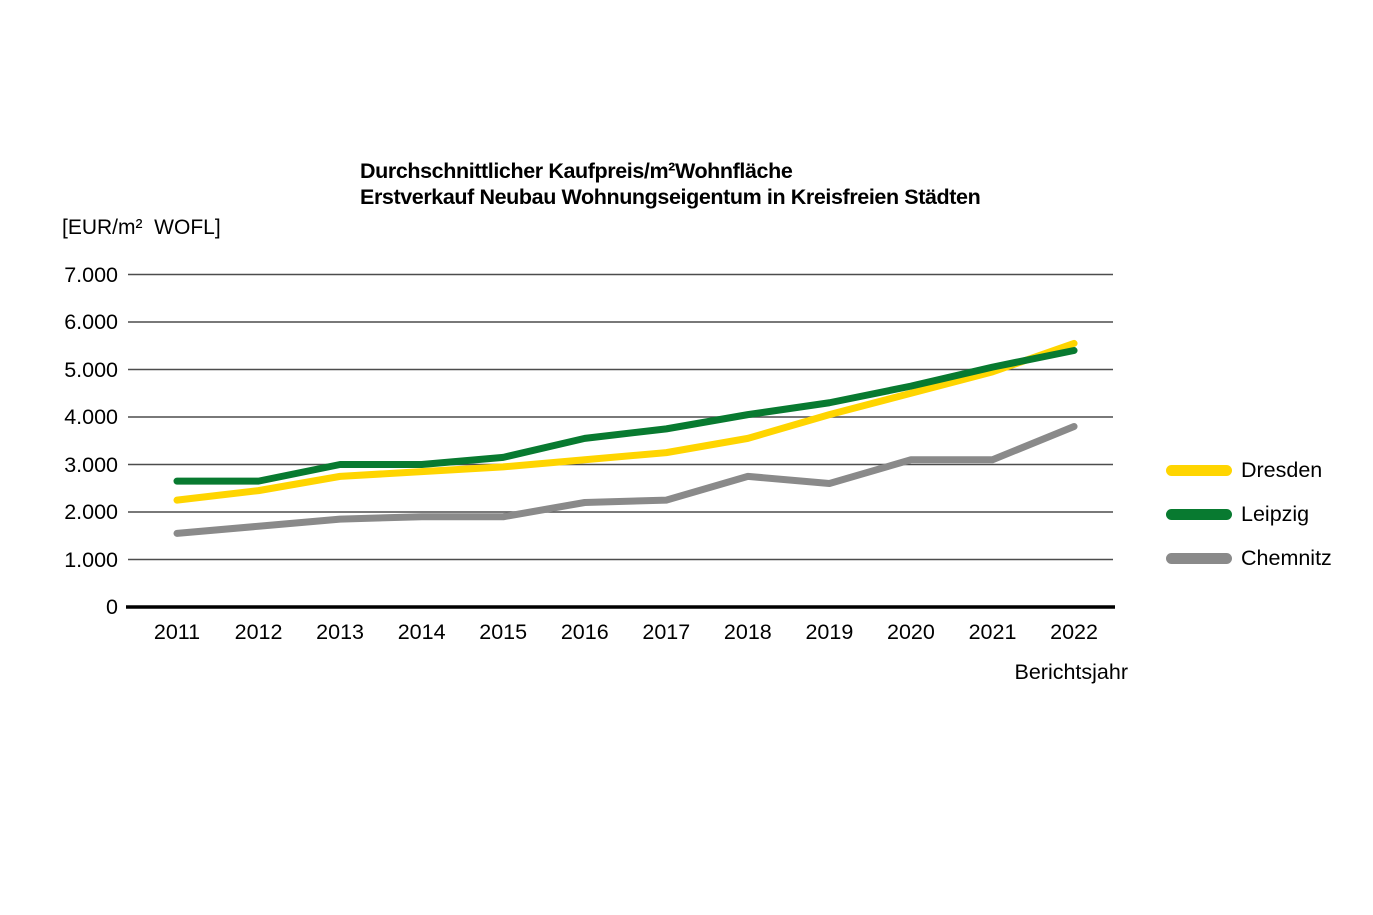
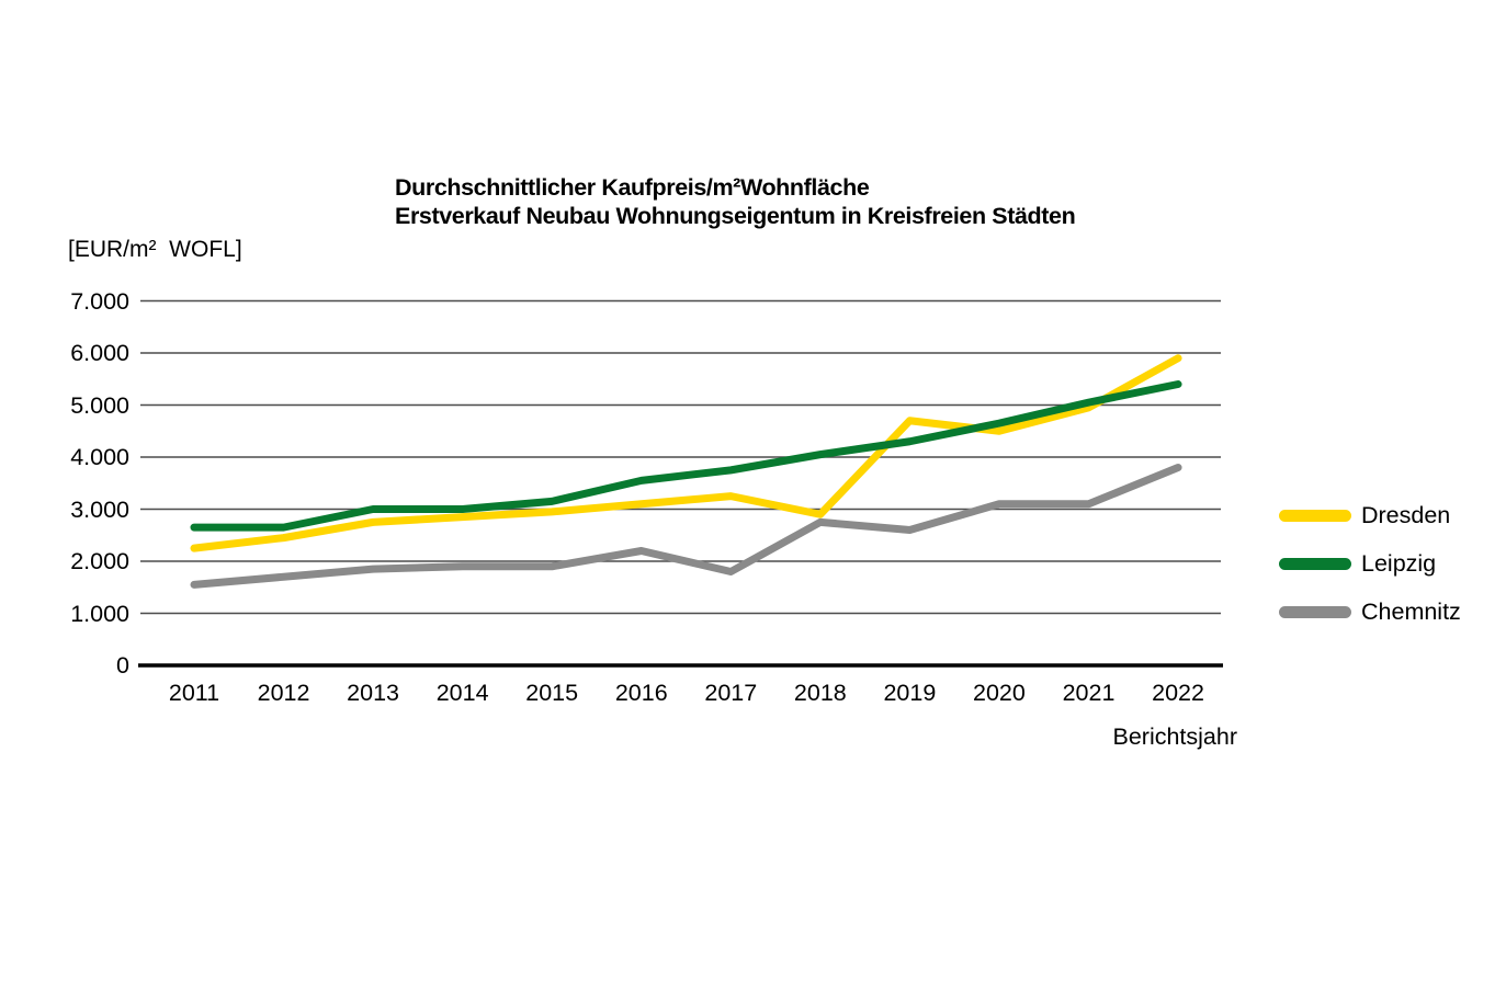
Chemnitz/2017: 2200 -> 1800
Dresden/2018: 3600 -> 2900
Dresden/2019: 4000 -> 4700
Dresden/2022: 5600 -> 5900
